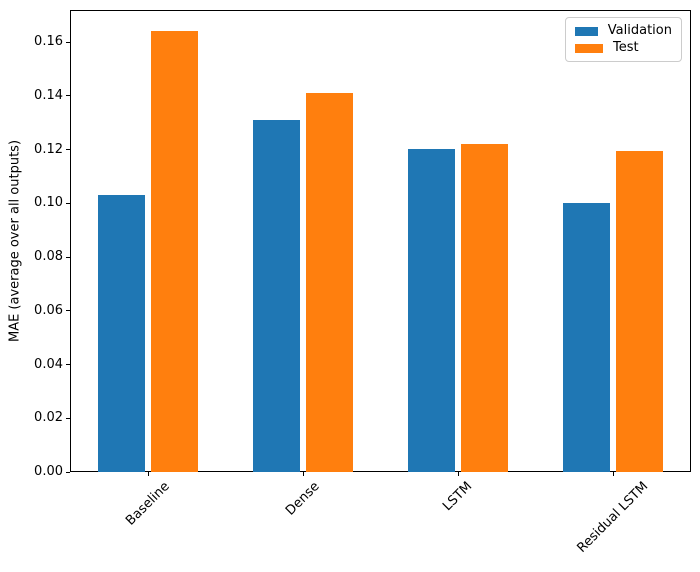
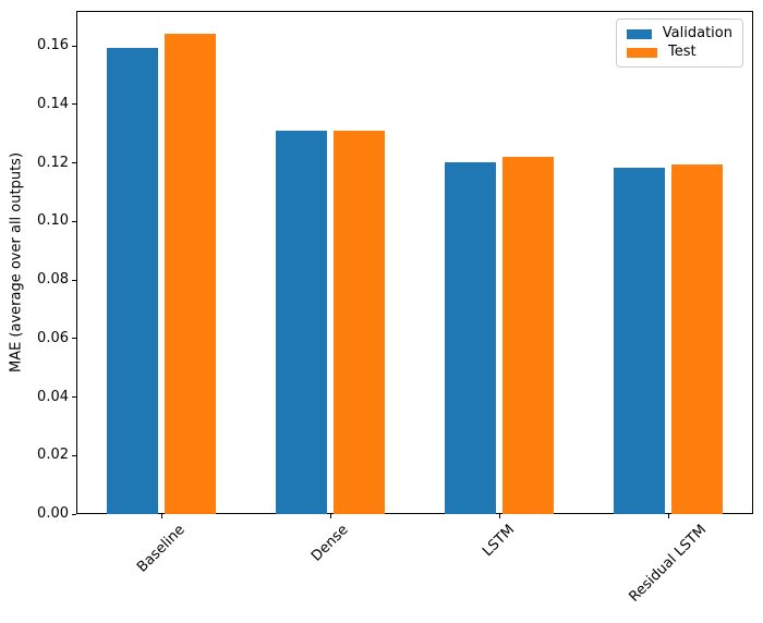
Validation/Baseline: 0.103 -> 0.159
Test/Dense: 0.141 -> 0.131
Validation/Residual LSTM: 0.100 -> 0.118
